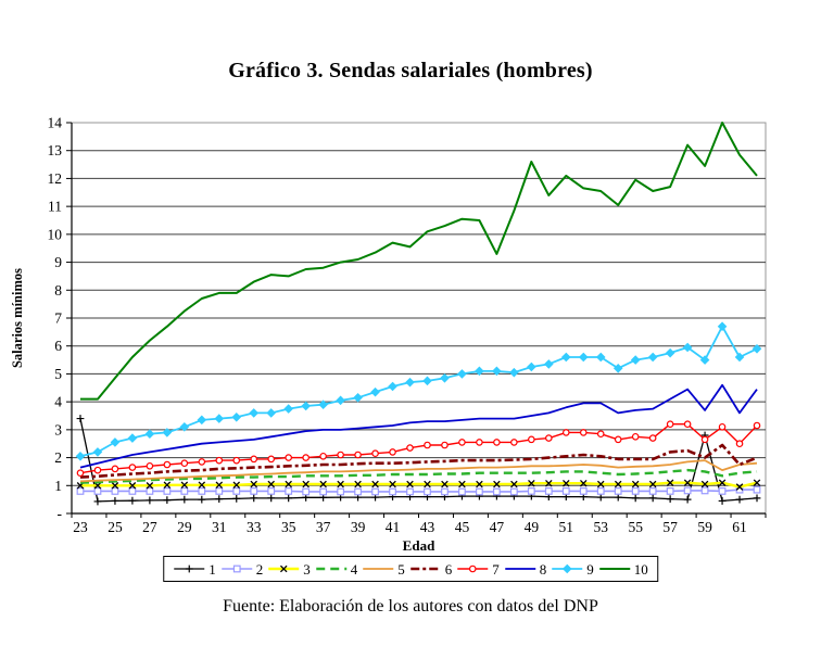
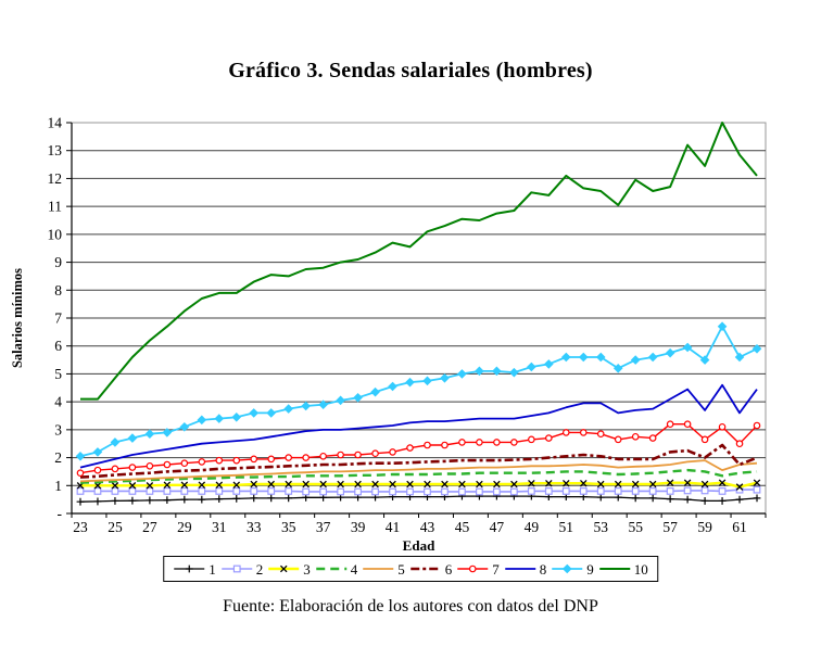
1/23: 3.4 -> 0.4
10/47: 9.3 -> 10.8
10/49: 12.6 -> 11.5
1/59: 2.8 -> 0.5
